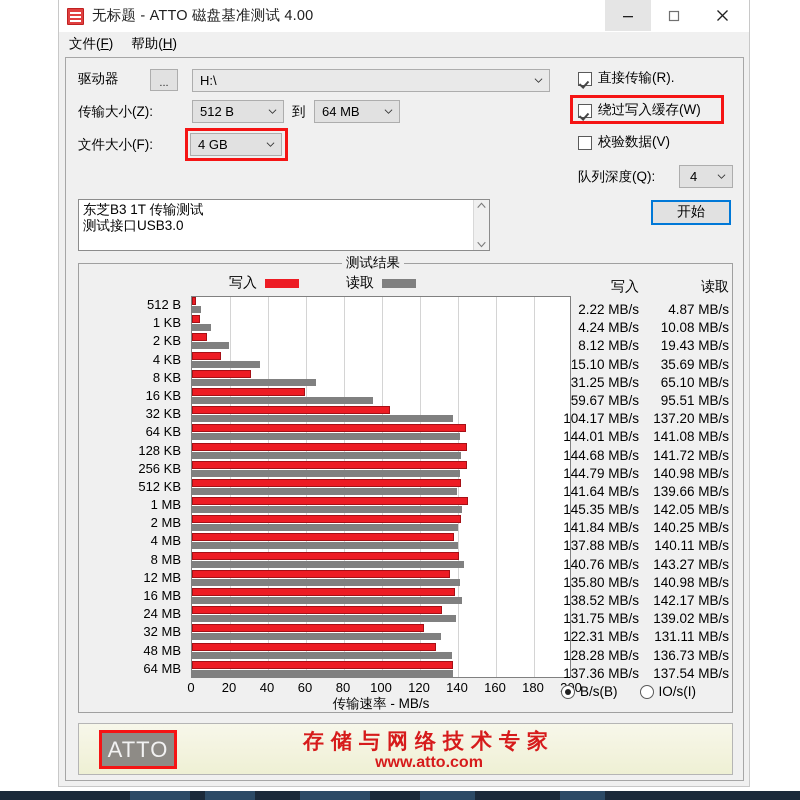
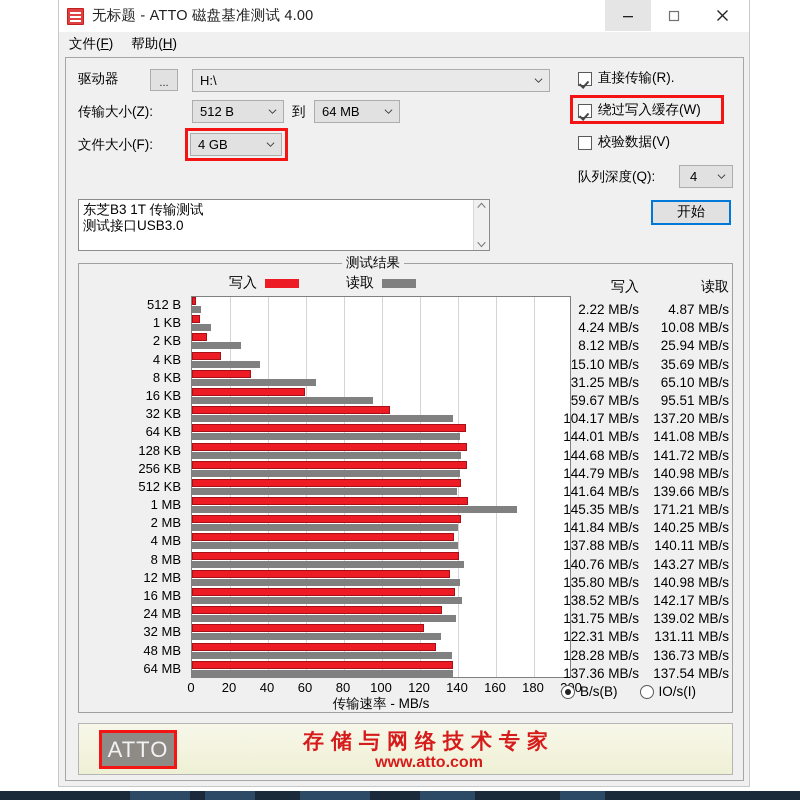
读取/2 KB: 19.43 -> 25.94
读取/1 MB: 142.05 -> 171.21
